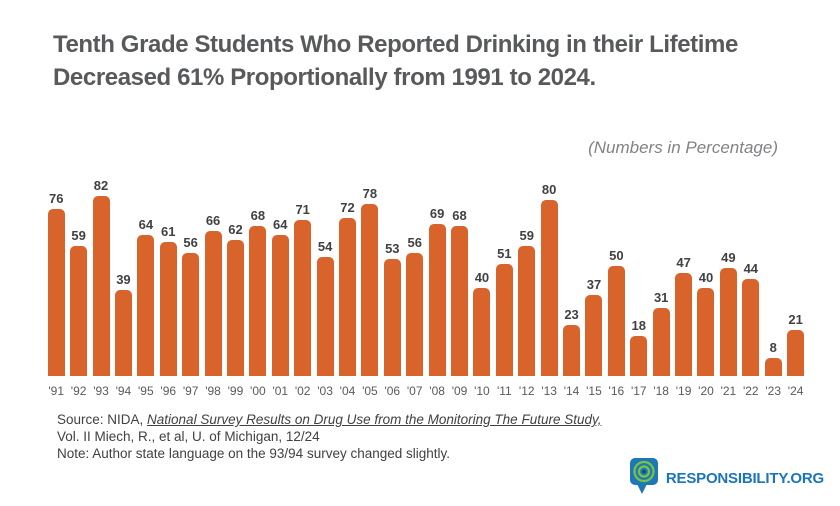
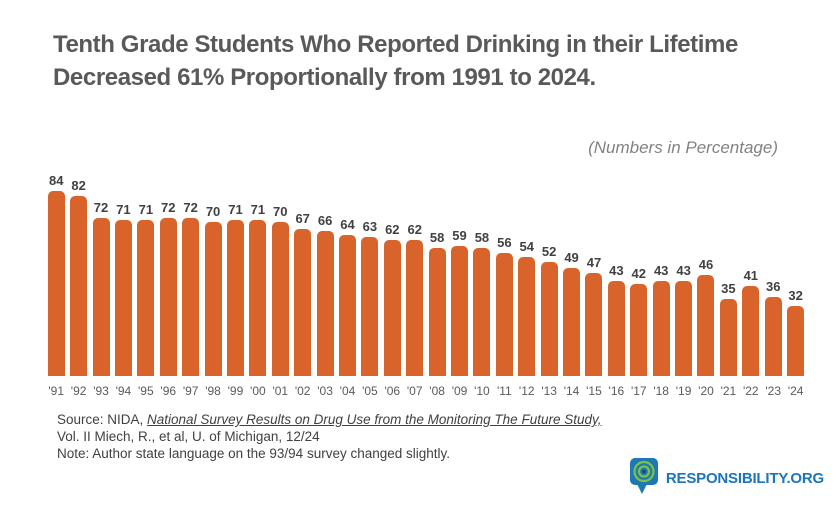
'91: 76 -> 84
'92: 59 -> 82
'93: 82 -> 72
'94: 39 -> 71
'95: 64 -> 71
'96: 61 -> 72
'97: 56 -> 72
'98: 66 -> 70
'99: 62 -> 71
'00: 68 -> 71
'01: 64 -> 70
'02: 71 -> 67
'03: 54 -> 66
'04: 72 -> 64
'05: 78 -> 63
'06: 53 -> 62
'07: 56 -> 62
'08: 69 -> 58
'09: 68 -> 59
'10: 40 -> 58
'11: 51 -> 56
'12: 59 -> 54
'13: 80 -> 52
'14: 23 -> 49
'15: 37 -> 47
'16: 50 -> 43
'17: 18 -> 42
'18: 31 -> 43
'19: 47 -> 43
'20: 40 -> 46
'21: 49 -> 35
'22: 44 -> 41
'23: 8 -> 36
'24: 21 -> 32
